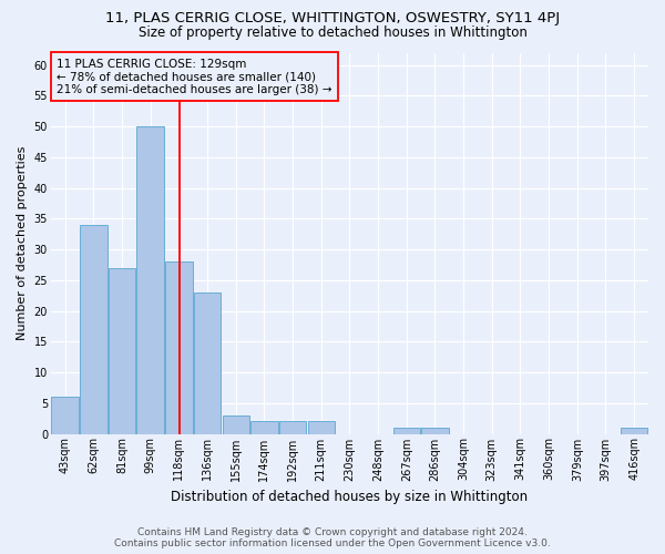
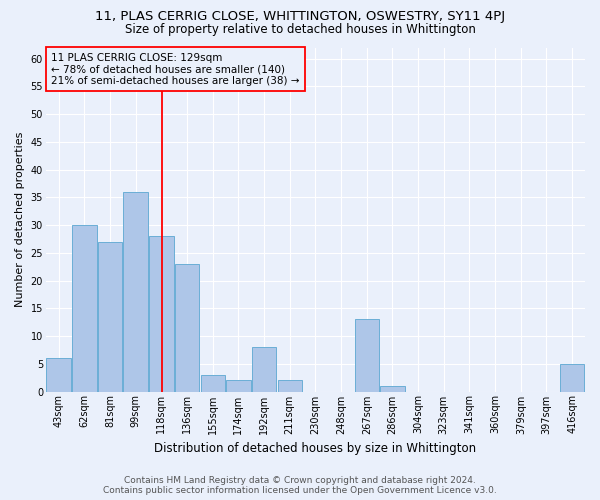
62sqm: 34 -> 30
99sqm: 50 -> 36
192sqm: 2 -> 8
267sqm: 1 -> 13
416sqm: 1 -> 5
